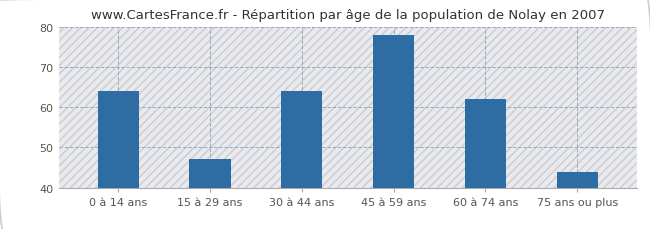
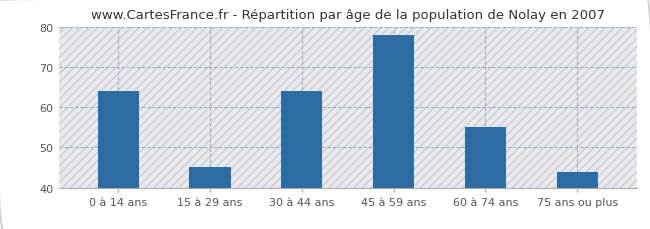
15 à 29 ans: 47 -> 45
60 à 74 ans: 62 -> 55
